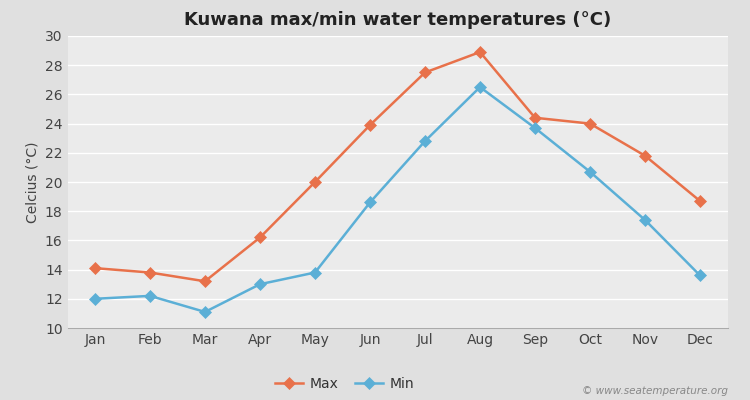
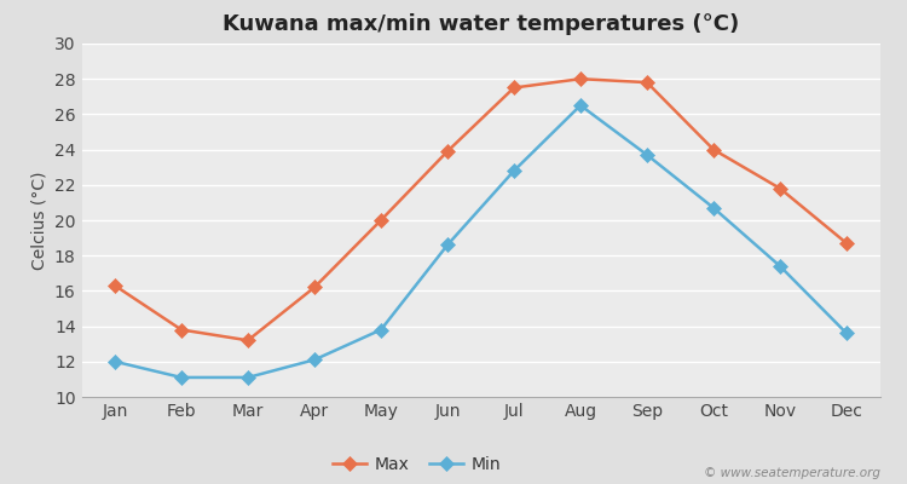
Max/Jan: 14.1 -> 16.3
Min/Feb: 12.2 -> 11.1
Min/Apr: 13.0 -> 12.1
Max/Aug: 28.9 -> 28.0
Max/Sep: 24.4 -> 27.8
